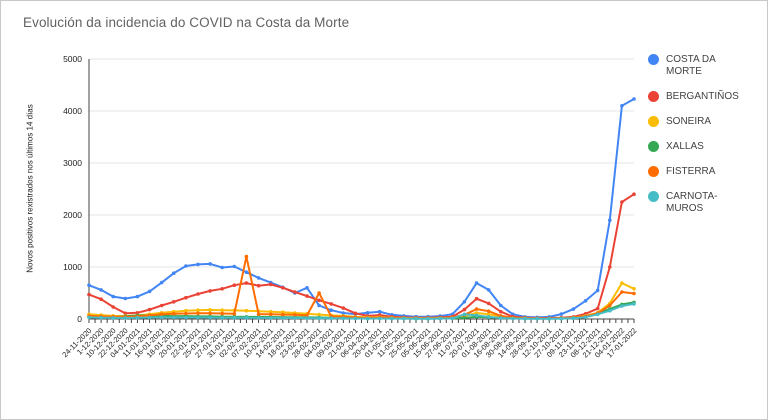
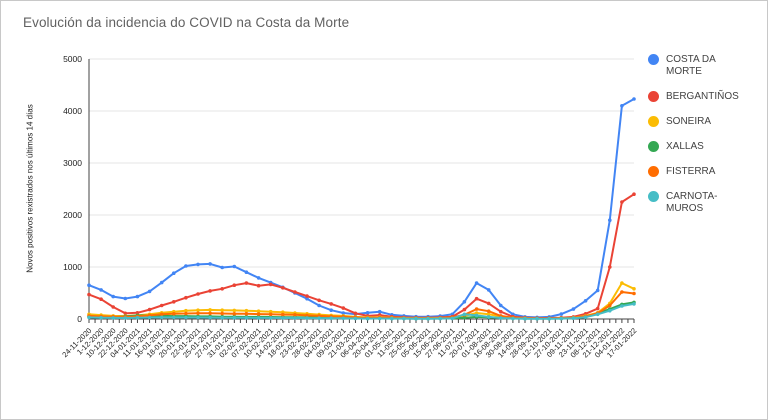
FISTERRA/02-02-2021: 1200 -> 100
COSTA DA MORTE/23-02-2021: 600 -> 400
FISTERRA/28-02-2021: 500 -> 100
